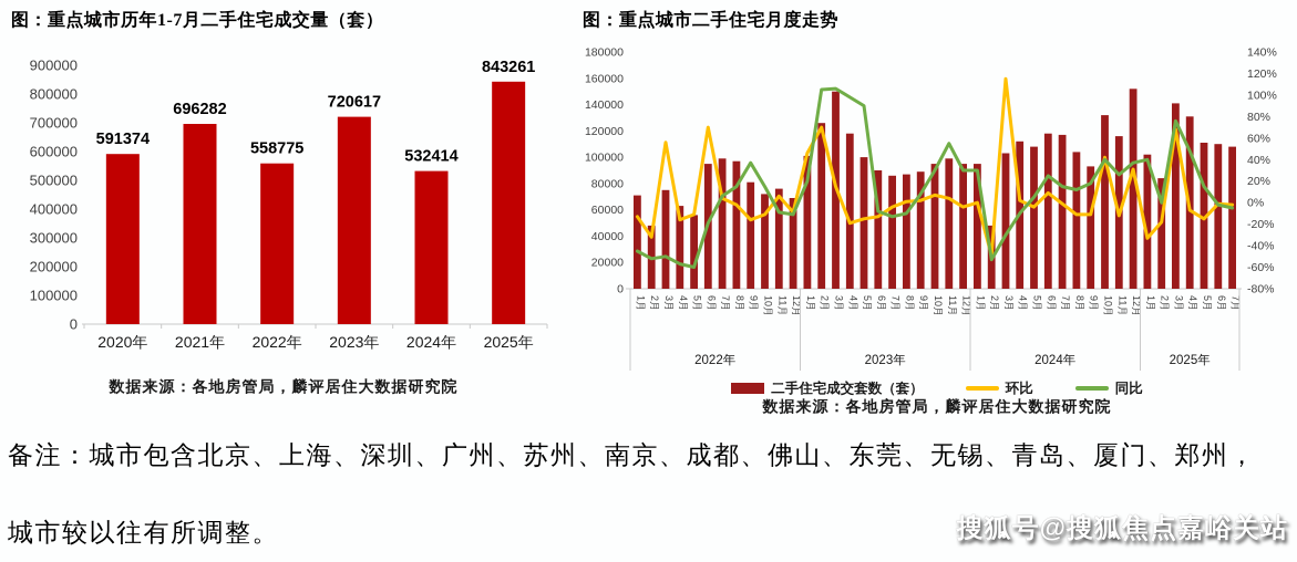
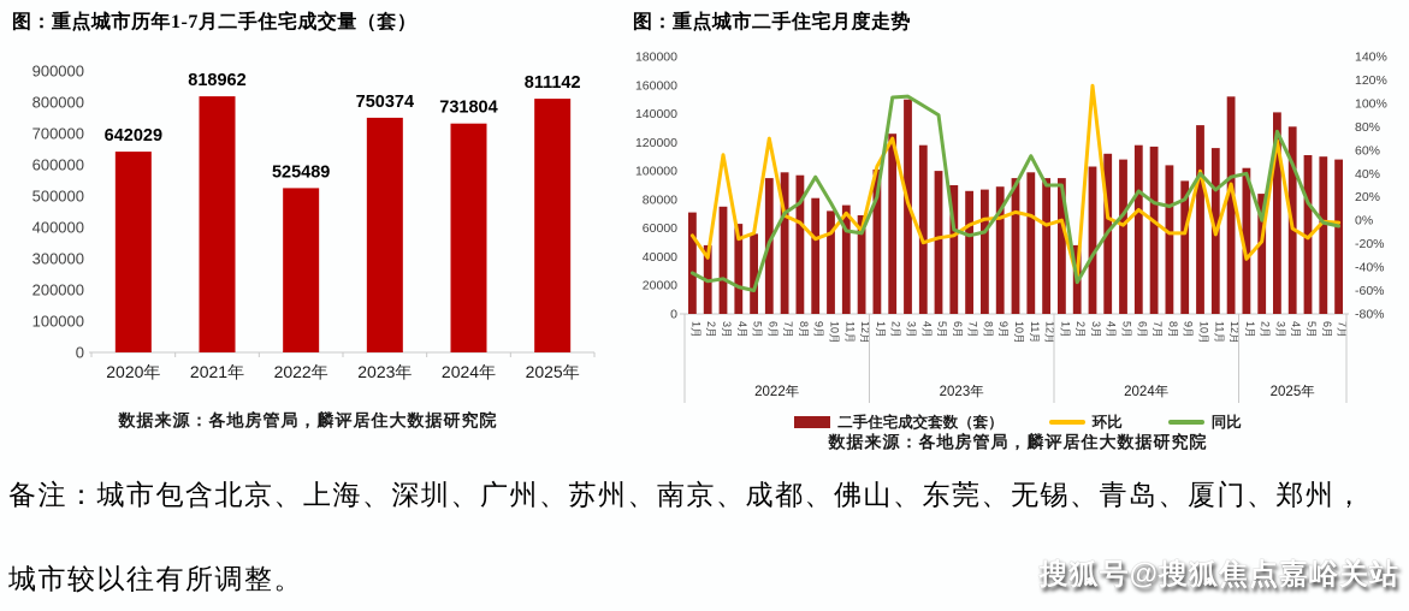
图：重点城市历年1-7月二手住宅成交量（套）/2020年: 591374 -> 642029
图：重点城市历年1-7月二手住宅成交量（套）/2021年: 696282 -> 818962
图：重点城市历年1-7月二手住宅成交量（套）/2022年: 558775 -> 525489
图：重点城市历年1-7月二手住宅成交量（套）/2023年: 720617 -> 750374
图：重点城市历年1-7月二手住宅成交量（套）/2024年: 532414 -> 731804
图：重点城市历年1-7月二手住宅成交量（套）/2025年: 843261 -> 811142
